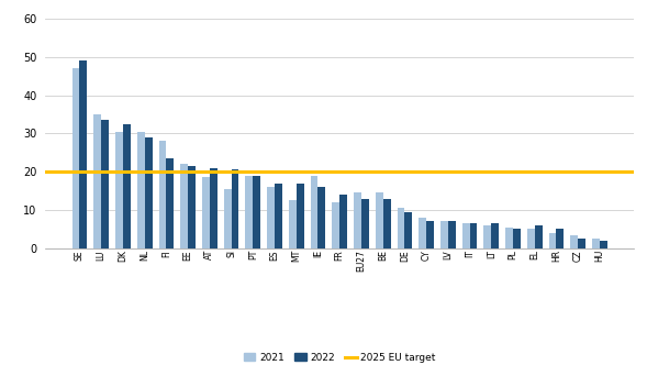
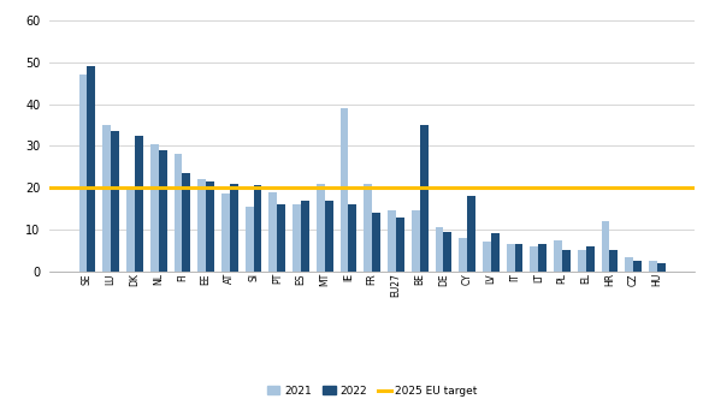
2021/DK: 30.5 -> 20.0
2022/PT: 19.0 -> 16.0
2021/MT: 12.5 -> 21.0
2021/IE: 19.0 -> 39.0
2021/FR: 12.0 -> 21.0
2022/BE: 13.0 -> 35.0
2022/CY: 7.0 -> 18.0
2022/LV: 7.0 -> 9.0
2021/PL: 5.5 -> 7.5
2021/HR: 4.0 -> 12.0
